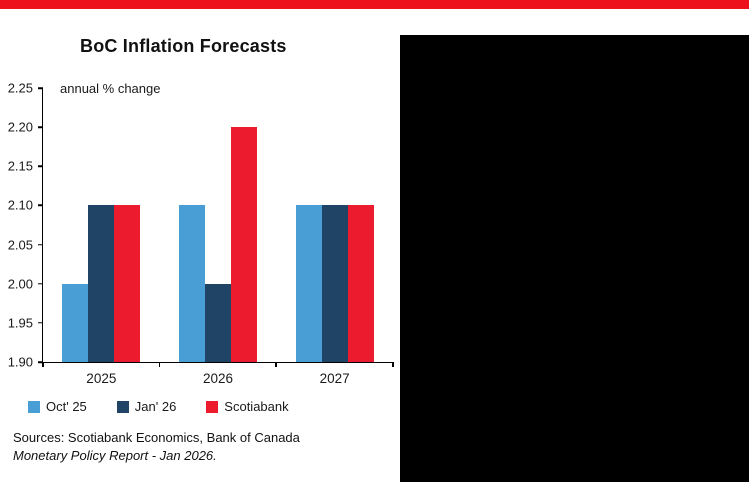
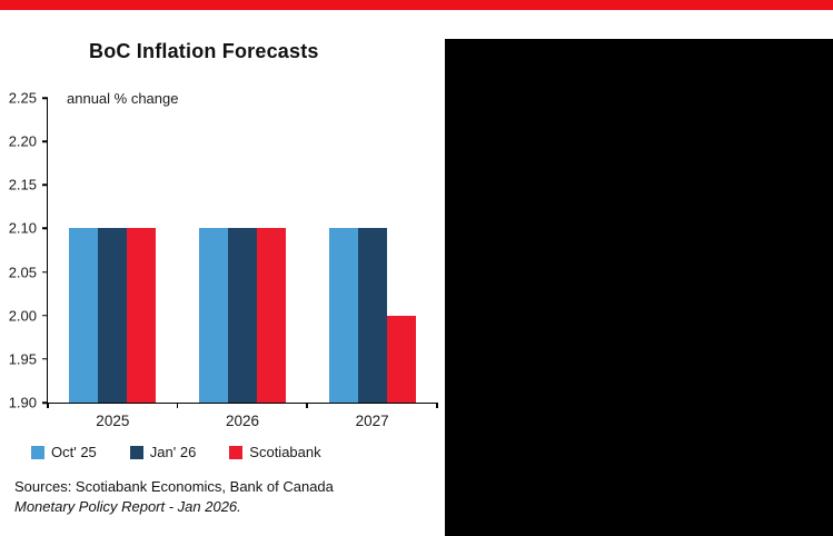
Oct' 25/2025: 2.0 -> 2.1
Jan' 26/2026: 2.0 -> 2.1
Scotiabank/2026: 2.2 -> 2.1
Scotiabank/2027: 2.1 -> 2.0
